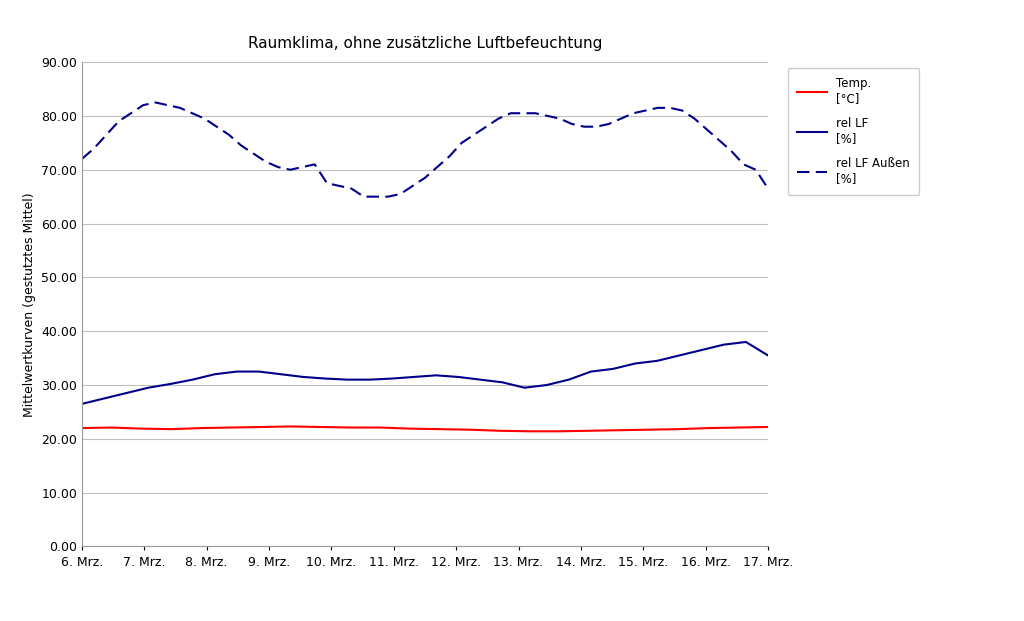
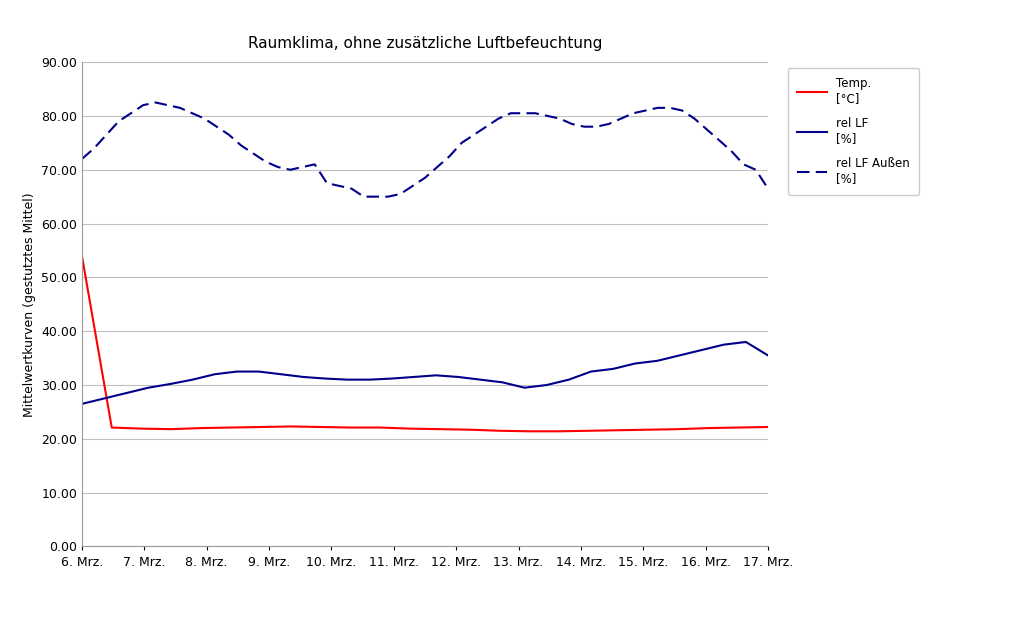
Temp. [°C]/6. Mrz.: 22.0 -> 54.0
